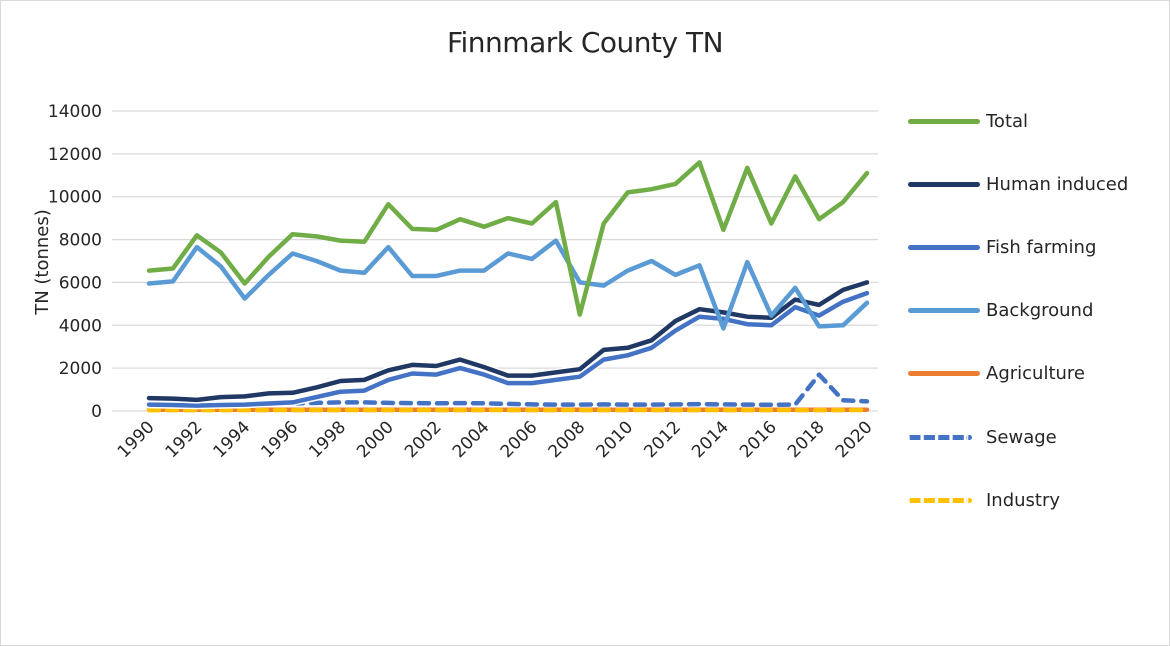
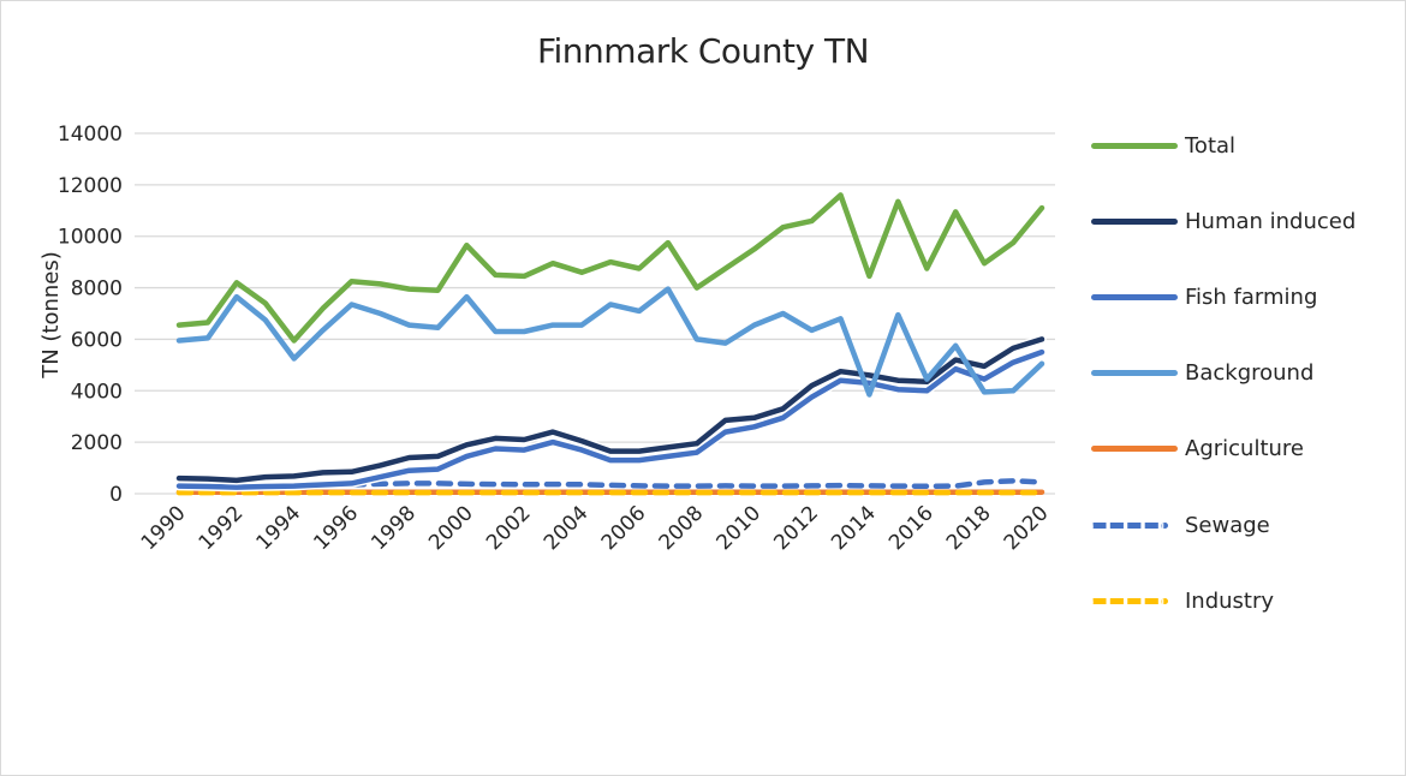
Total/2008: 4500 -> 8000
Total/2010: 10200 -> 9500
Sewage/2018: 1700 -> 400
